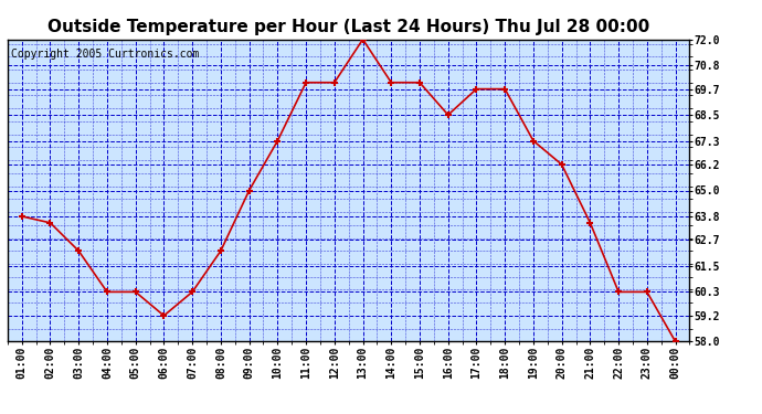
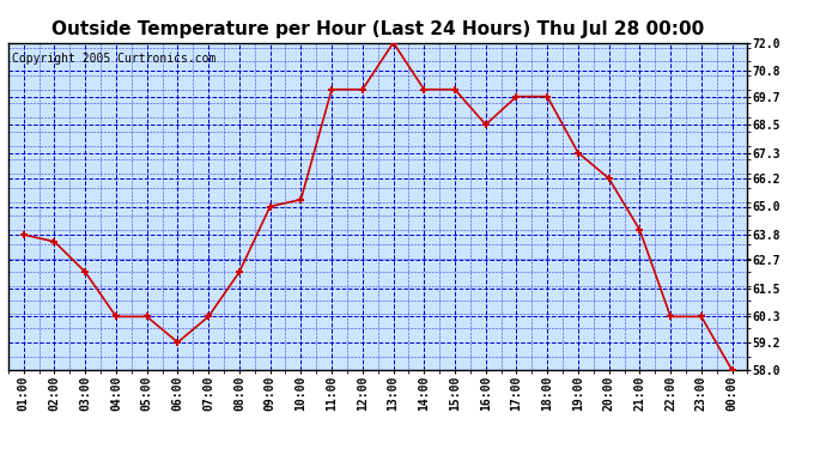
10:00: 67.3 -> 65.3
21:00: 63.5 -> 64.0
